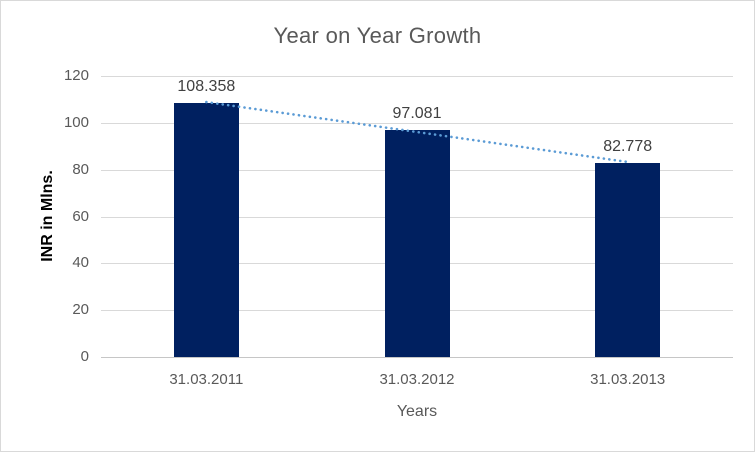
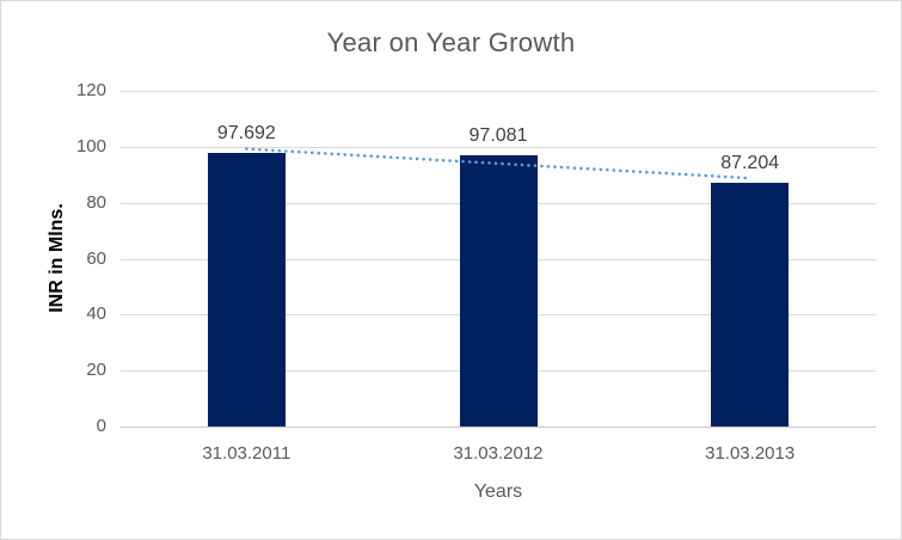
31.03.2011: 108.358 -> 97.692
31.03.2013: 82.778 -> 87.204
